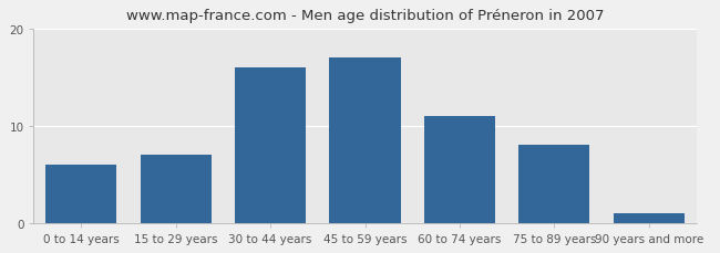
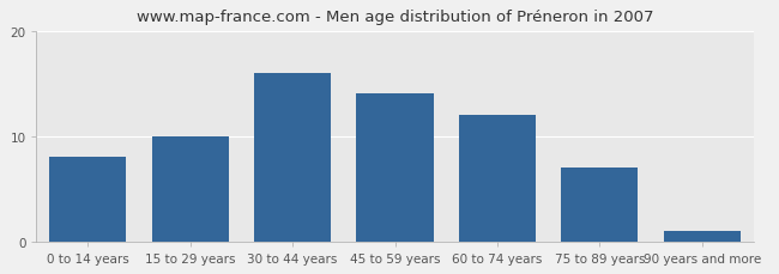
0 to 14 years: 6 -> 8
15 to 29 years: 7 -> 10
45 to 59 years: 17 -> 14
60 to 74 years: 11 -> 12
75 to 89 years: 8 -> 7
